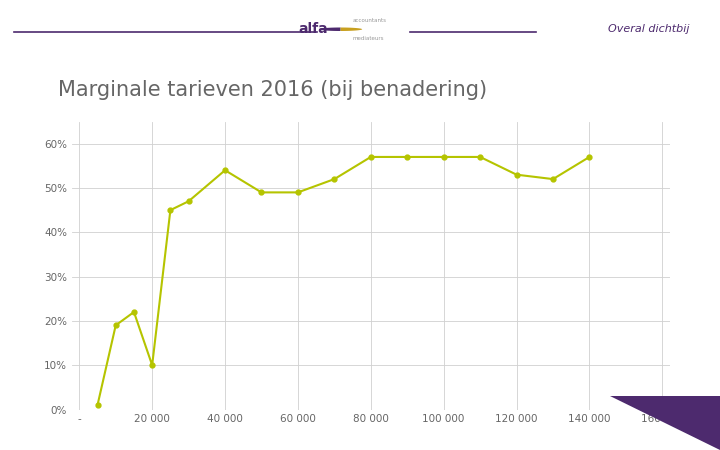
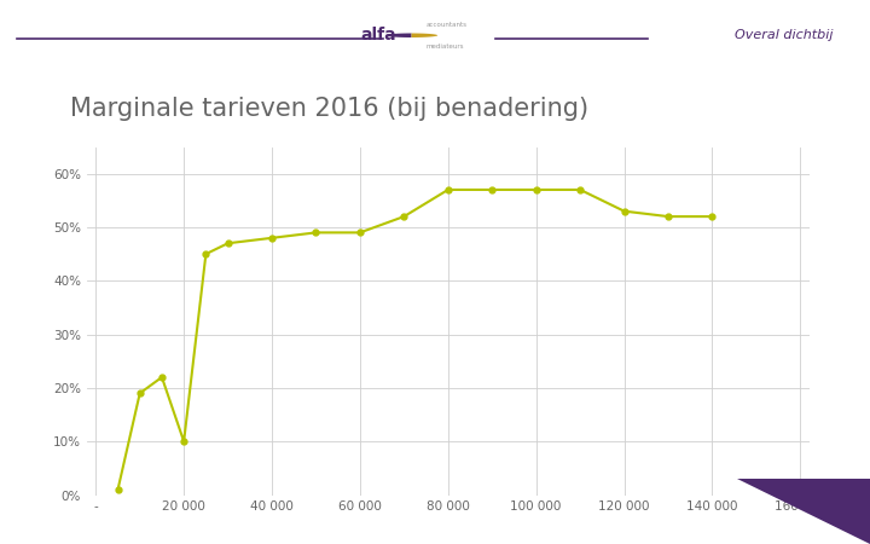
40 000: 54% -> 48%
140 000: 57% -> 52%
